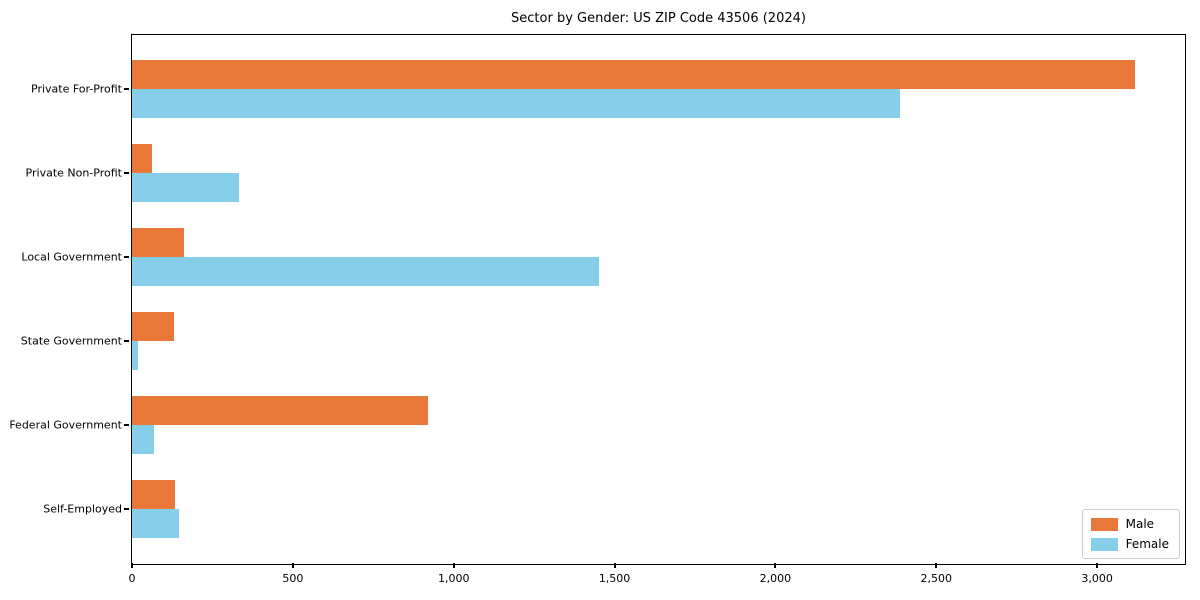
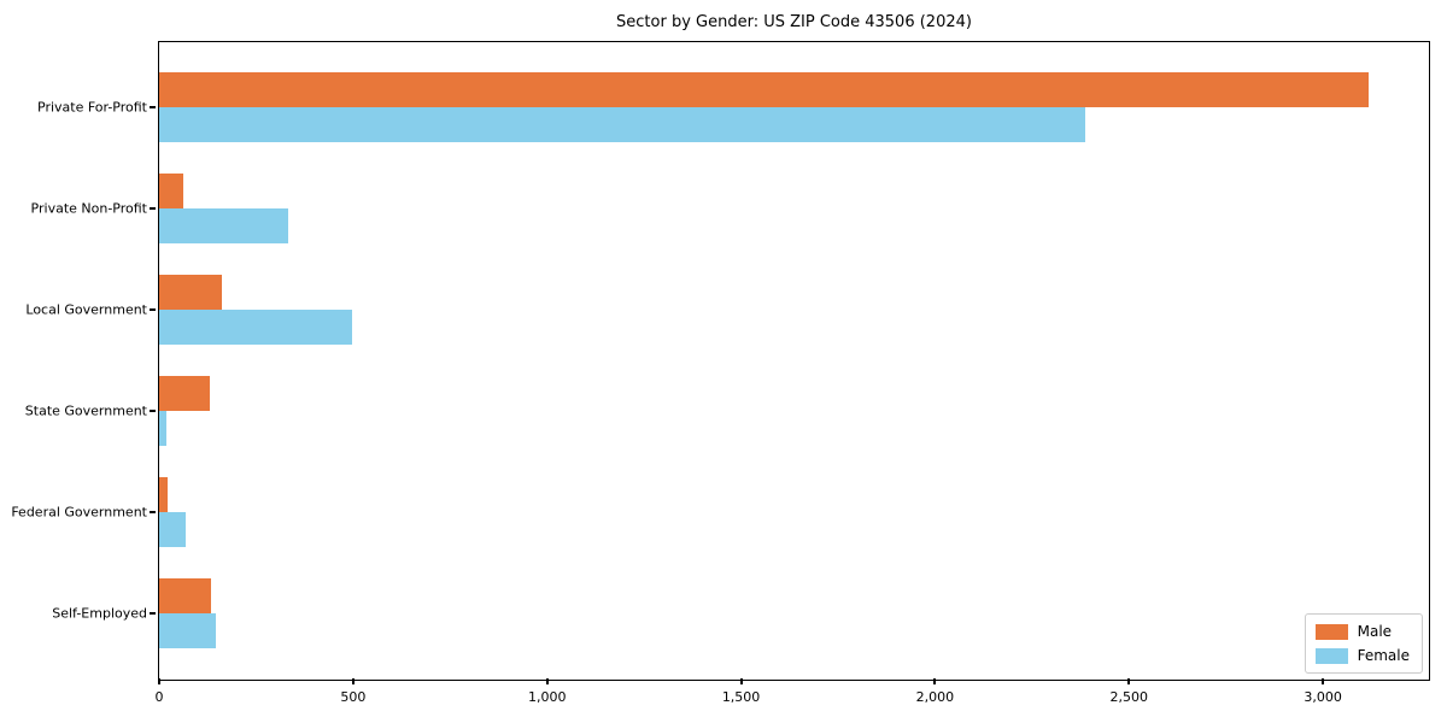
Female/Local Government: 1450 -> 500
Male/Federal Government: 920 -> 20
